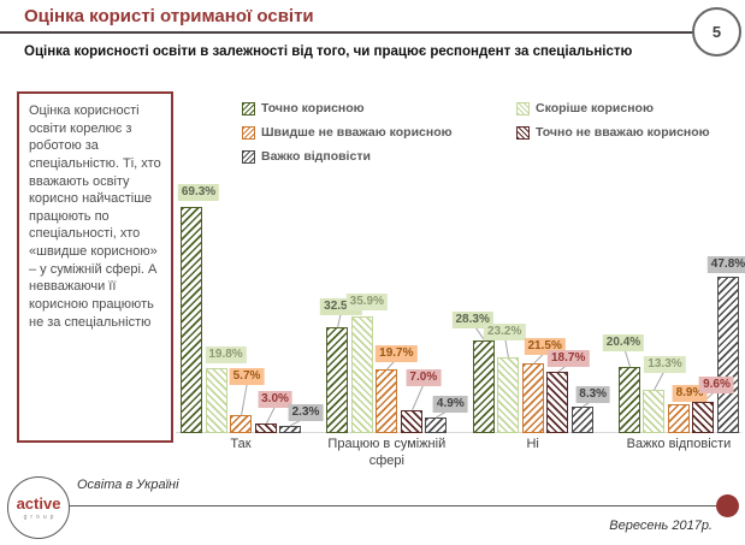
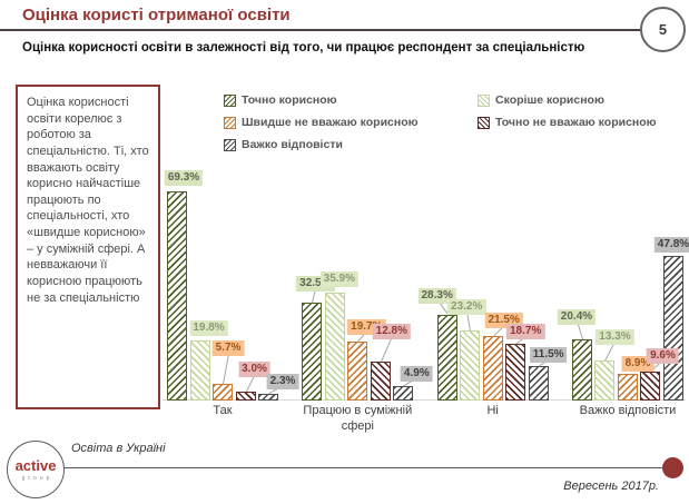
Точно не вважаю корисною/Працюю в суміжній сфері: 7.0% -> 12.8%
Важко відповісти/Ні: 8.3% -> 11.5%
